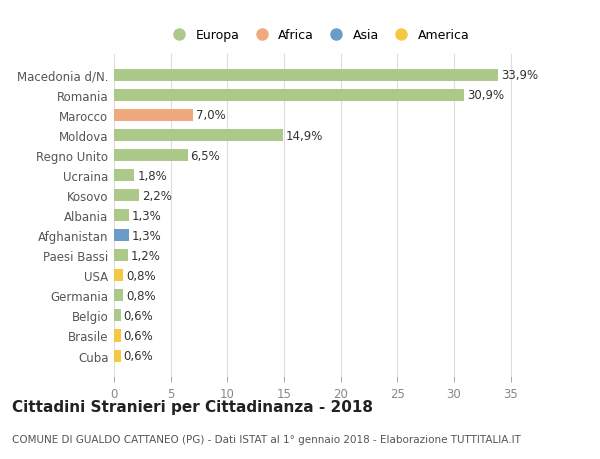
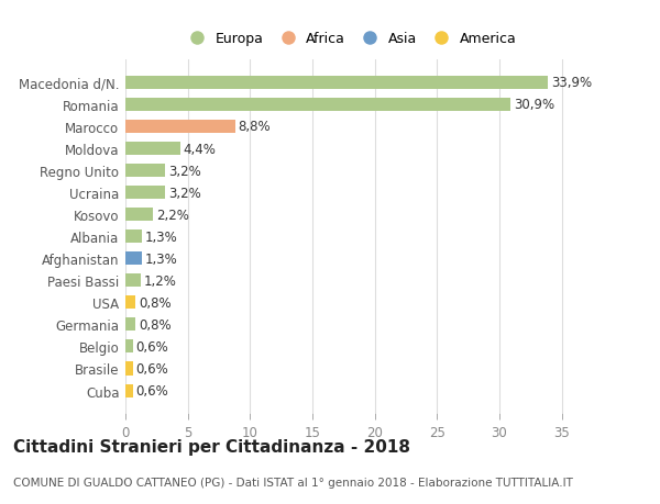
Marocco: 7,0% -> 8,8%
Moldova: 14,9% -> 4,4%
Regno Unito: 6,5% -> 3,2%
Ucraina: 1,8% -> 3,2%
